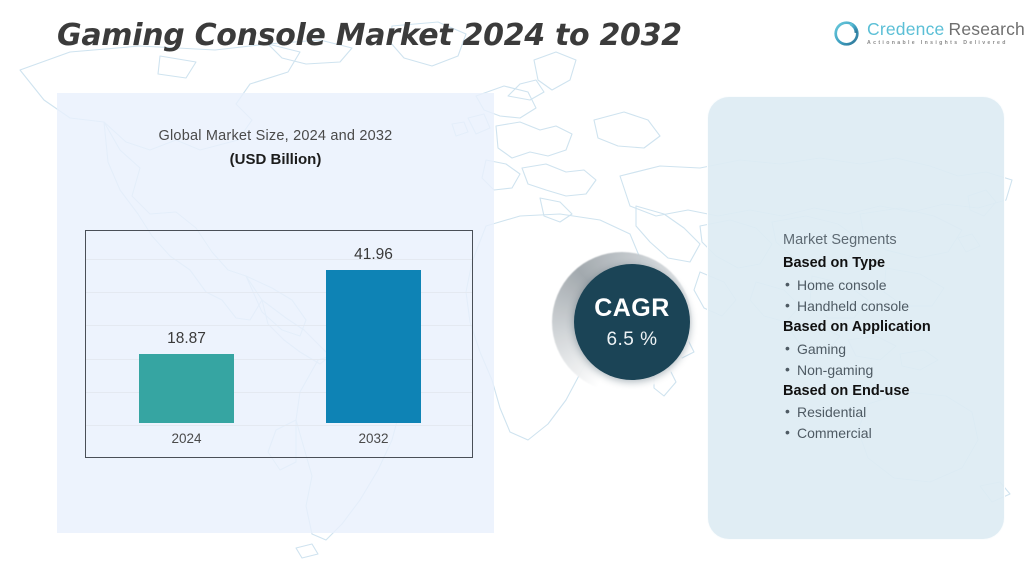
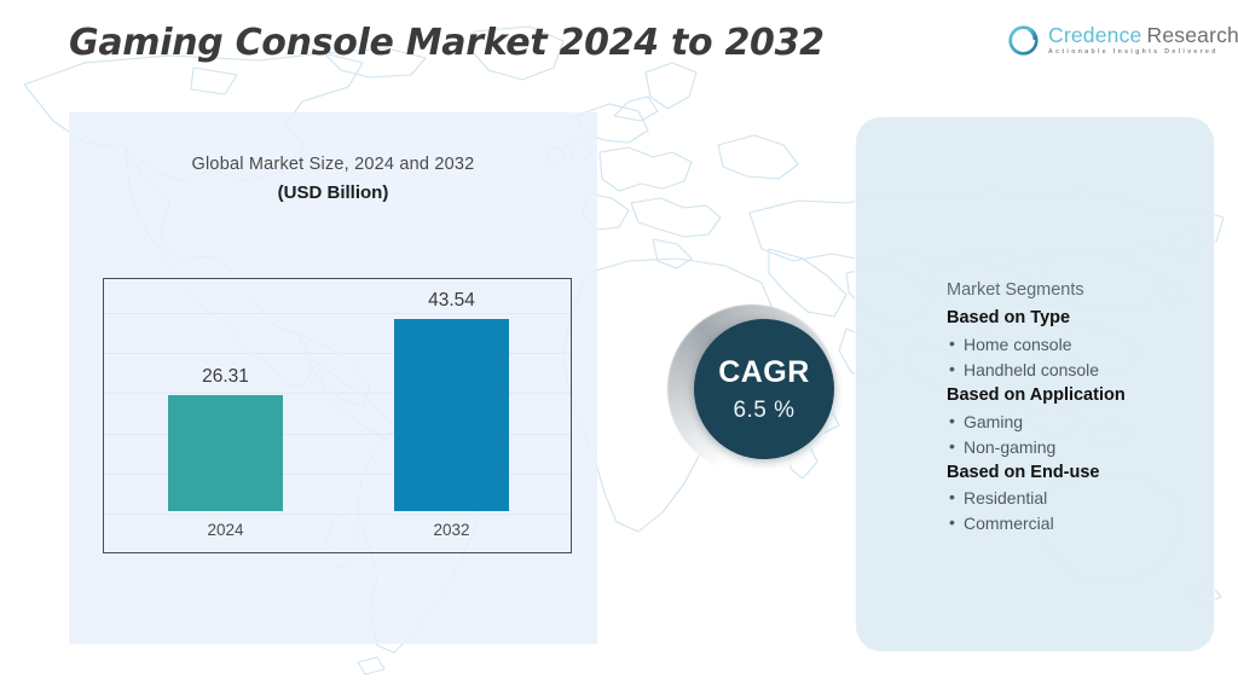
2024: 18.87 -> 26.31
2032: 41.96 -> 43.54
